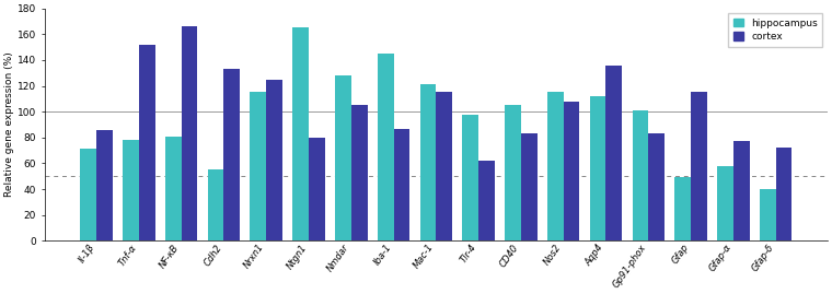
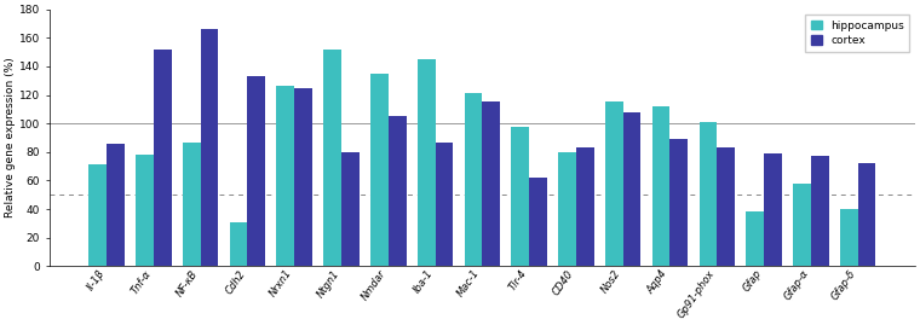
hippocampus/NF-κB: 81 -> 87
hippocampus/Cdh2: 55 -> 31
hippocampus/Nrxn1: 115 -> 126
hippocampus/Ntgn1: 165 -> 152
hippocampus/Nmdar: 128 -> 135
hippocampus/CD40: 105 -> 80
cortex/Aqp4: 136 -> 89
hippocampus/Gfap: 49 -> 38
cortex/Gfap: 115 -> 79
